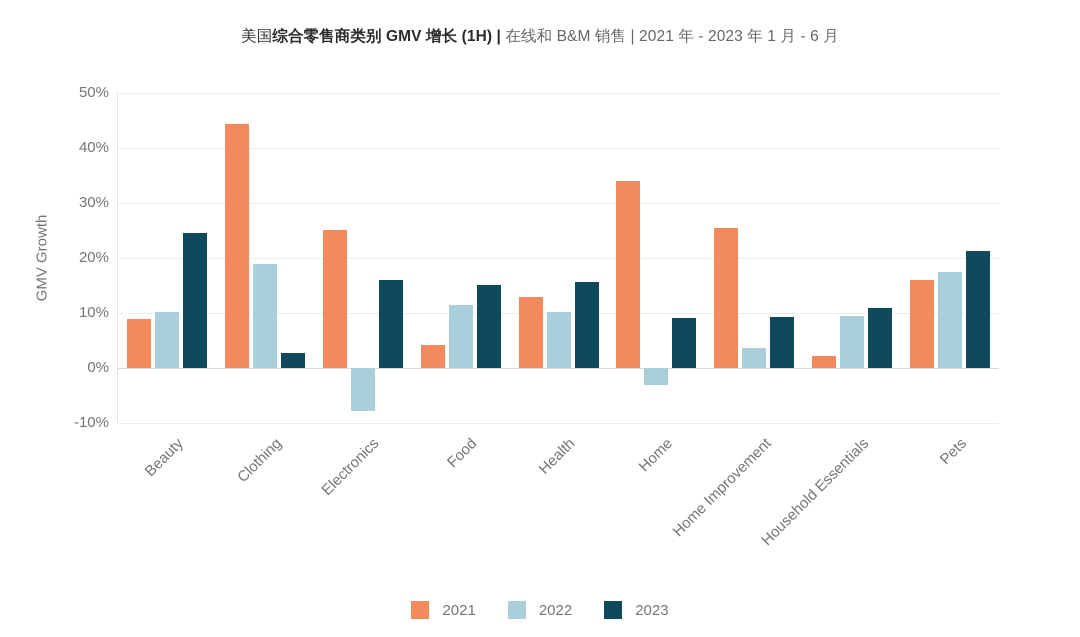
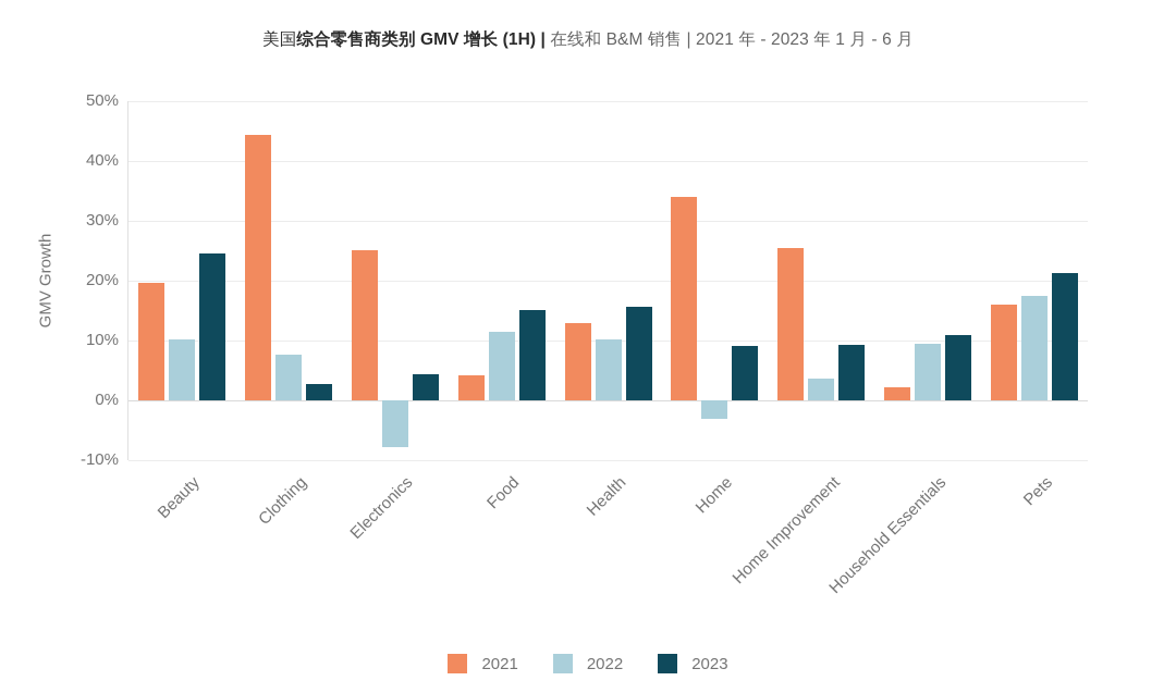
2021/Beauty: 9% -> 20%
2022/Clothing: 19% -> 8%
2023/Electronics: 16% -> 4%
